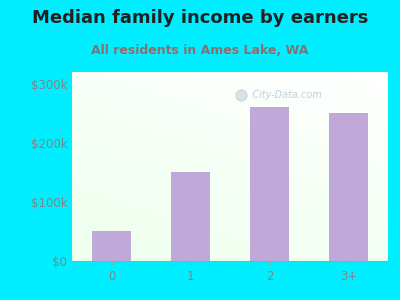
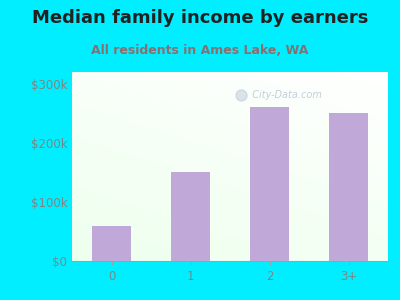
0: $50k -> $60k
